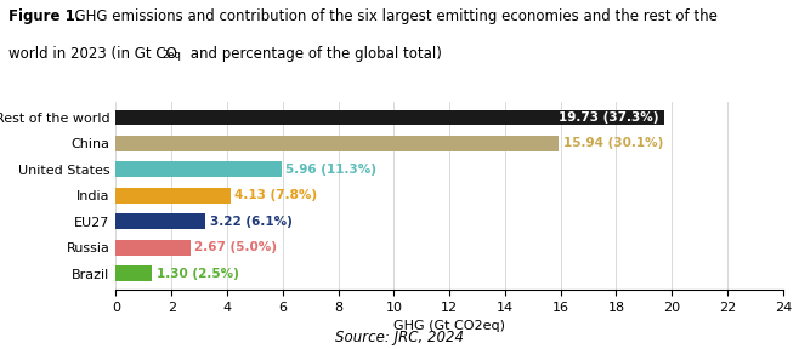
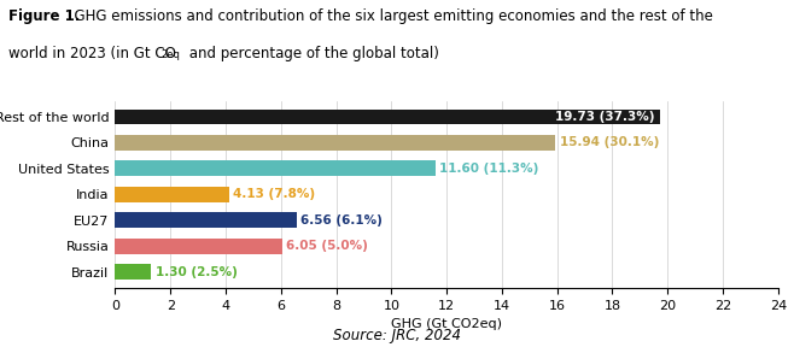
United States: 5.96 -> 11.60
EU27: 3.22 -> 6.56
Russia: 2.67 -> 6.05
